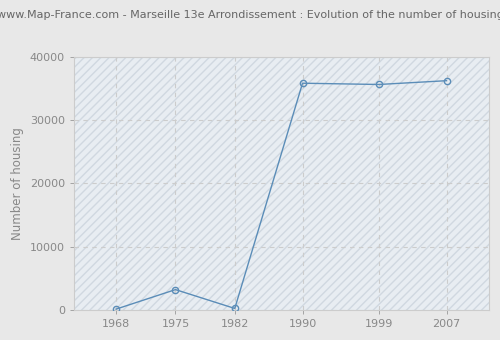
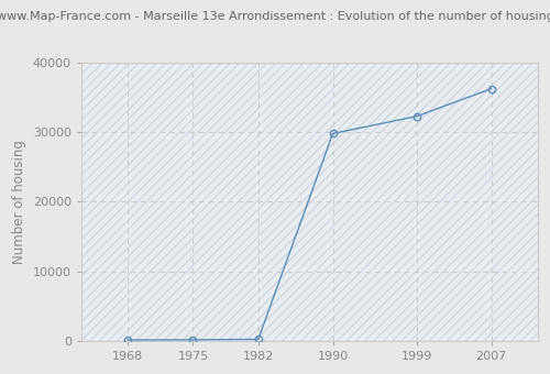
1975: 3200 -> 200
1990: 35800 -> 29800
1999: 35600 -> 32200
